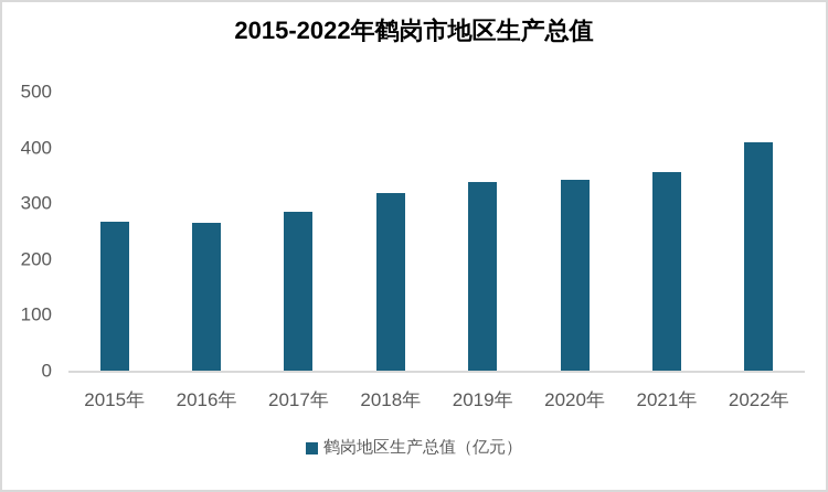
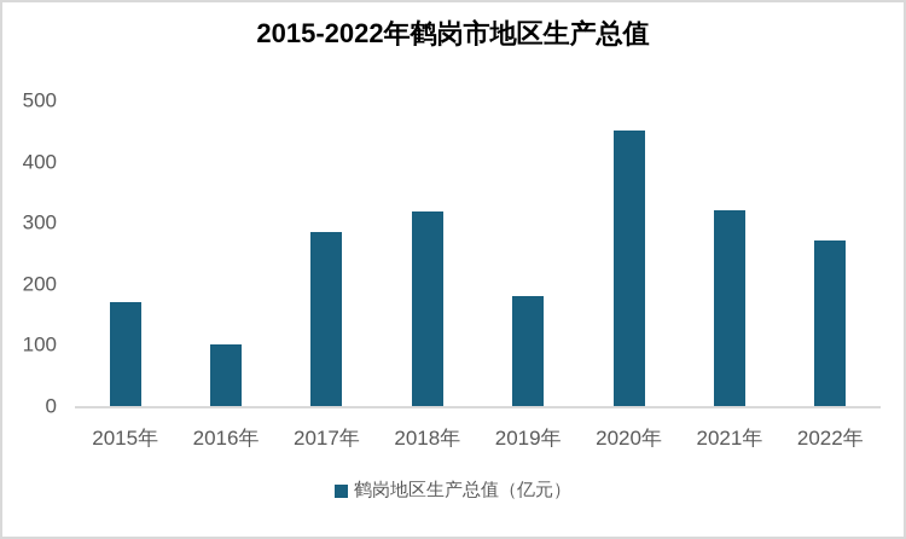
2015年: 270 -> 170
2016年: 260 -> 100
2019年: 340 -> 180
2020年: 340 -> 450
2021年: 360 -> 320
2022年: 410 -> 270
